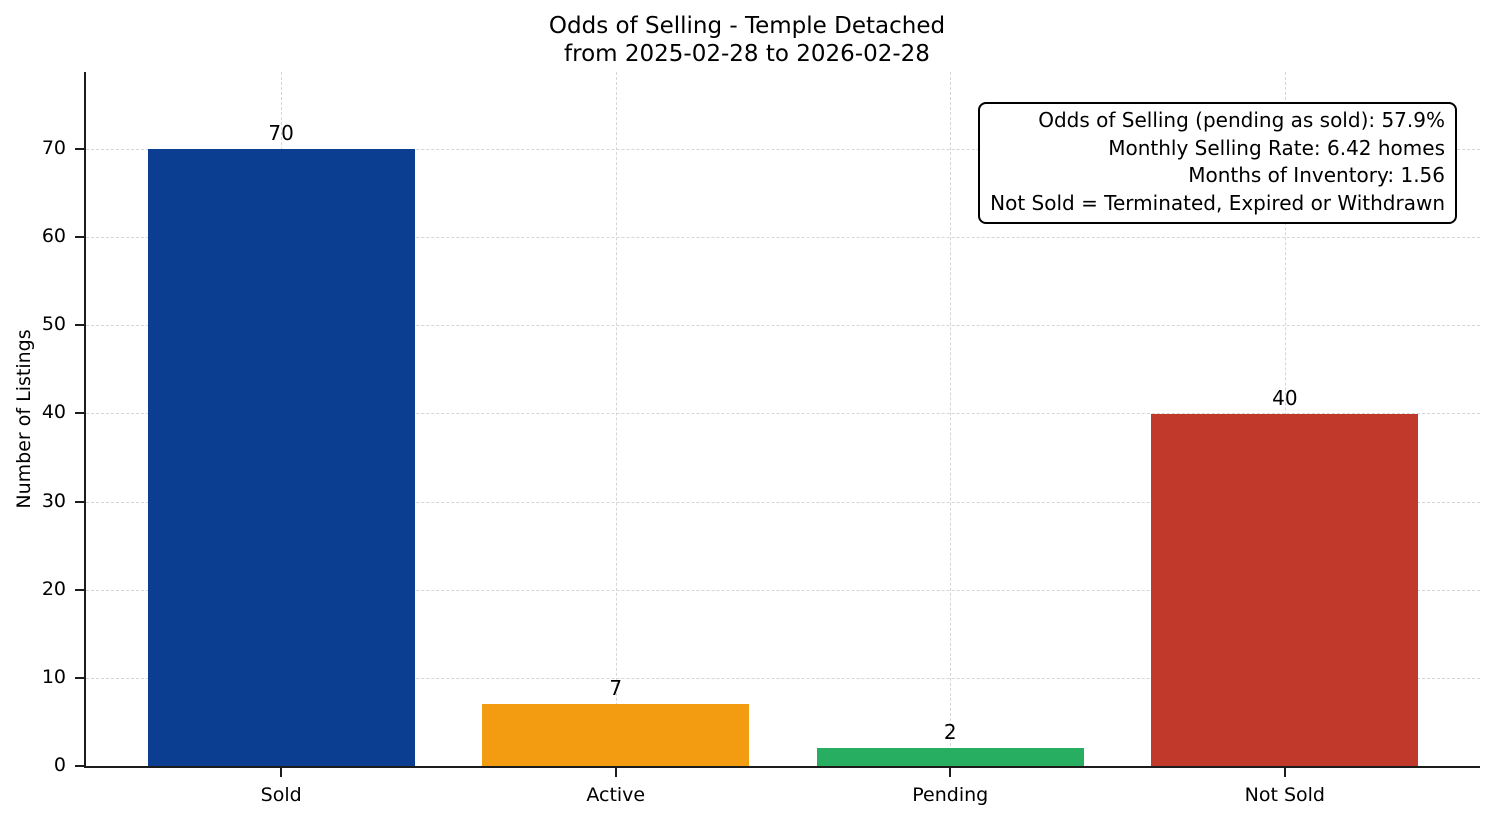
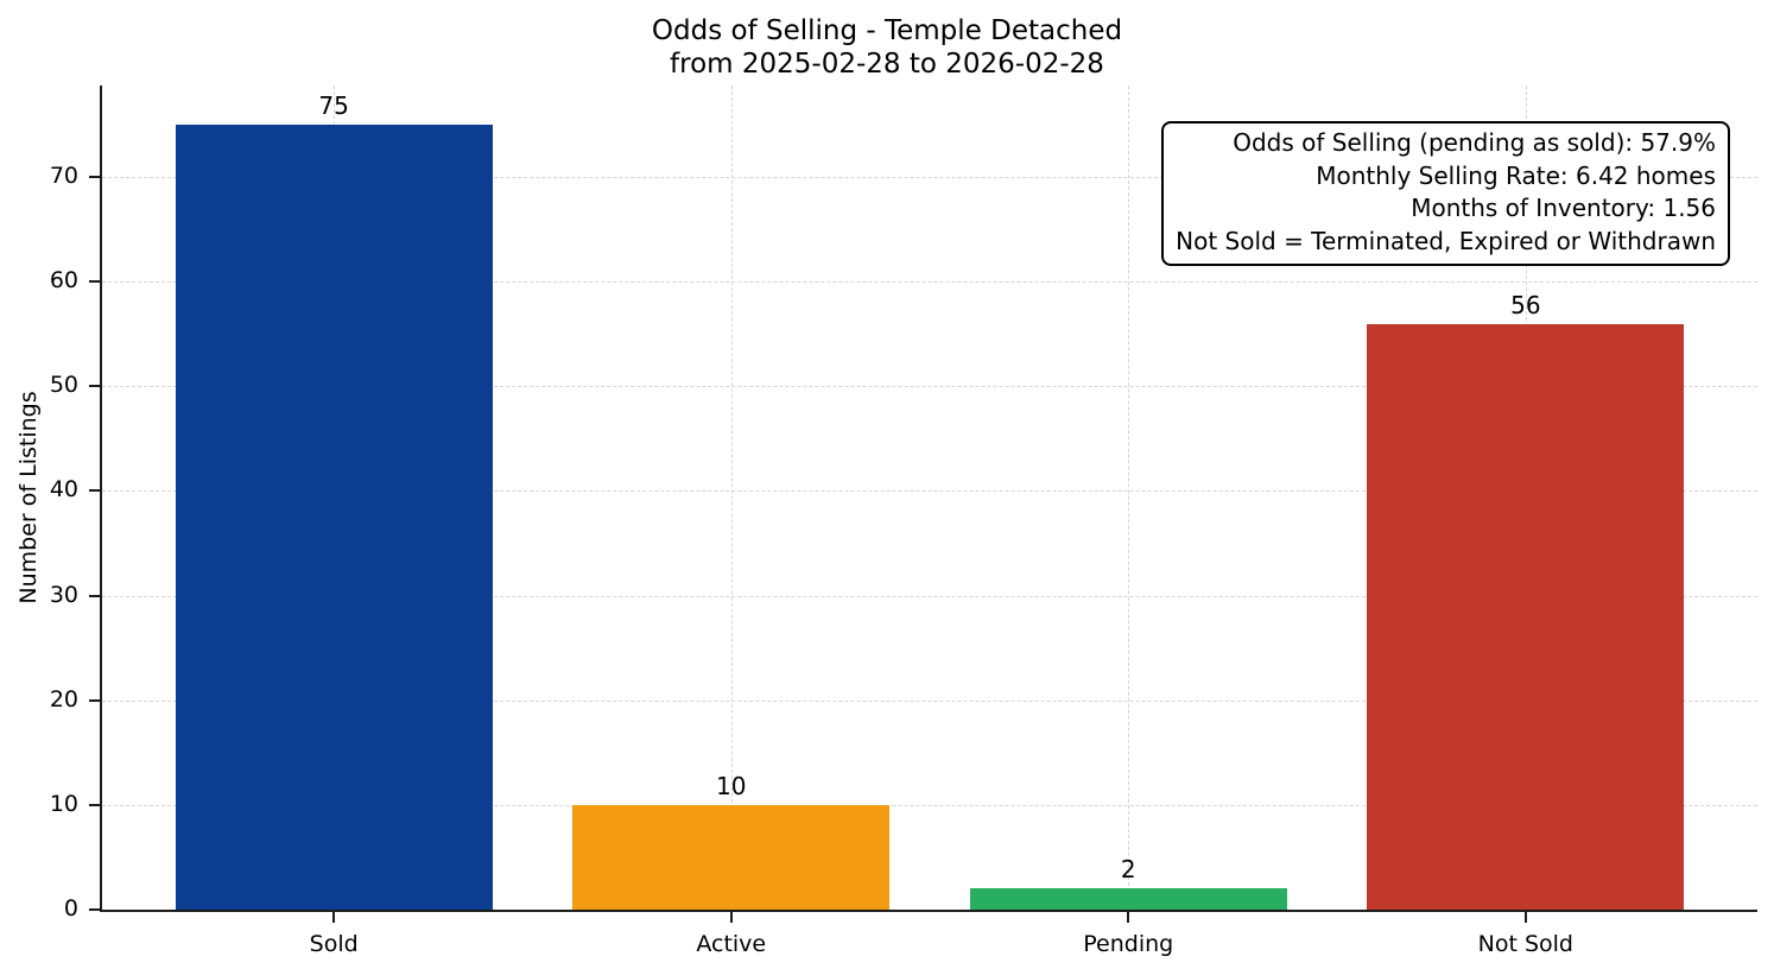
Sold: 70 -> 75
Active: 7 -> 10
Not Sold: 40 -> 56
